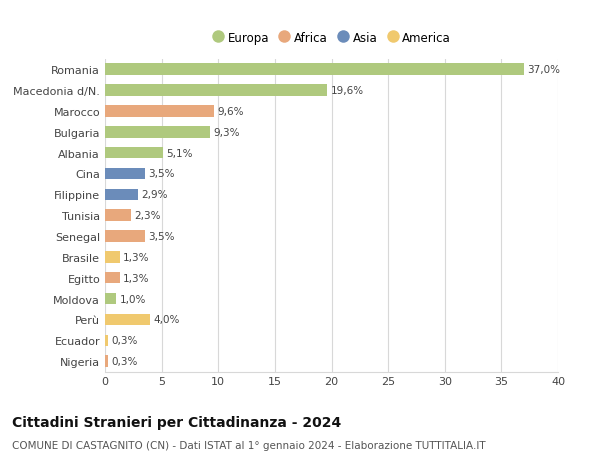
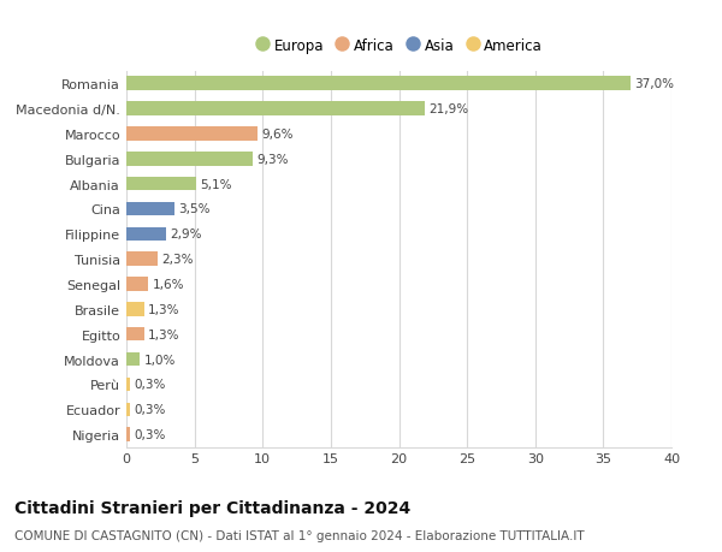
Macedonia d/N.: 19,6% -> 21,9%
Senegal: 3,5% -> 1,6%
Perù: 4,0% -> 0,3%
